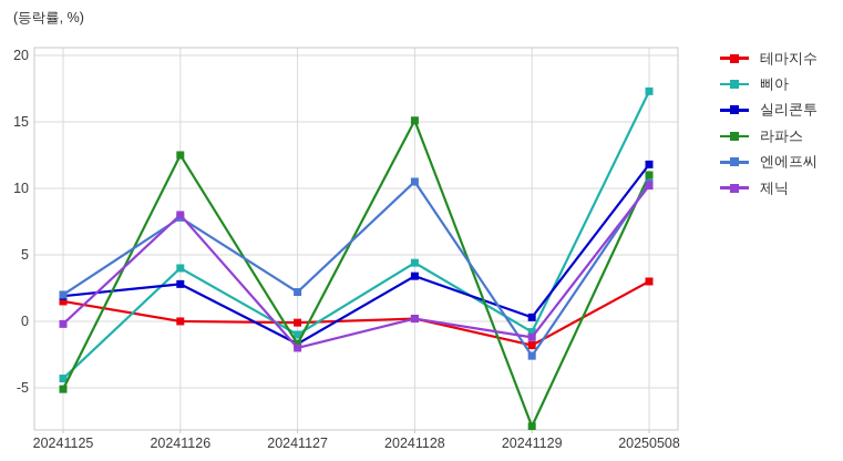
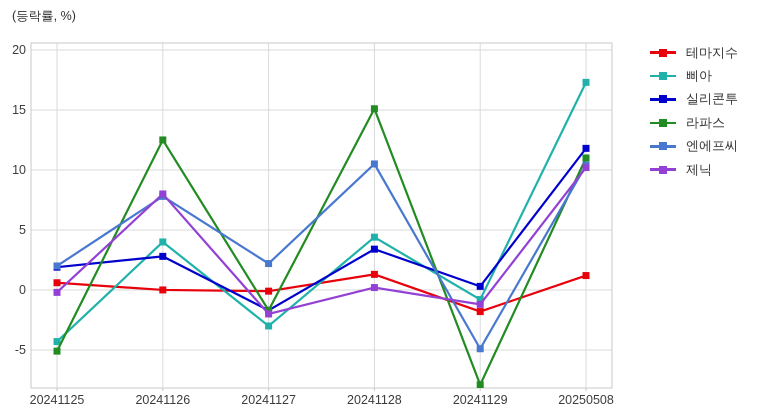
테마지수/20241125: 1.5 -> 0.6
삐아/20241127: -1.0 -> -3.0
테마지수/20241128: 0.2 -> 1.3
엔에프씨/20241129: -2.6 -> -4.9
테마지수/20250508: 3.0 -> 1.2
